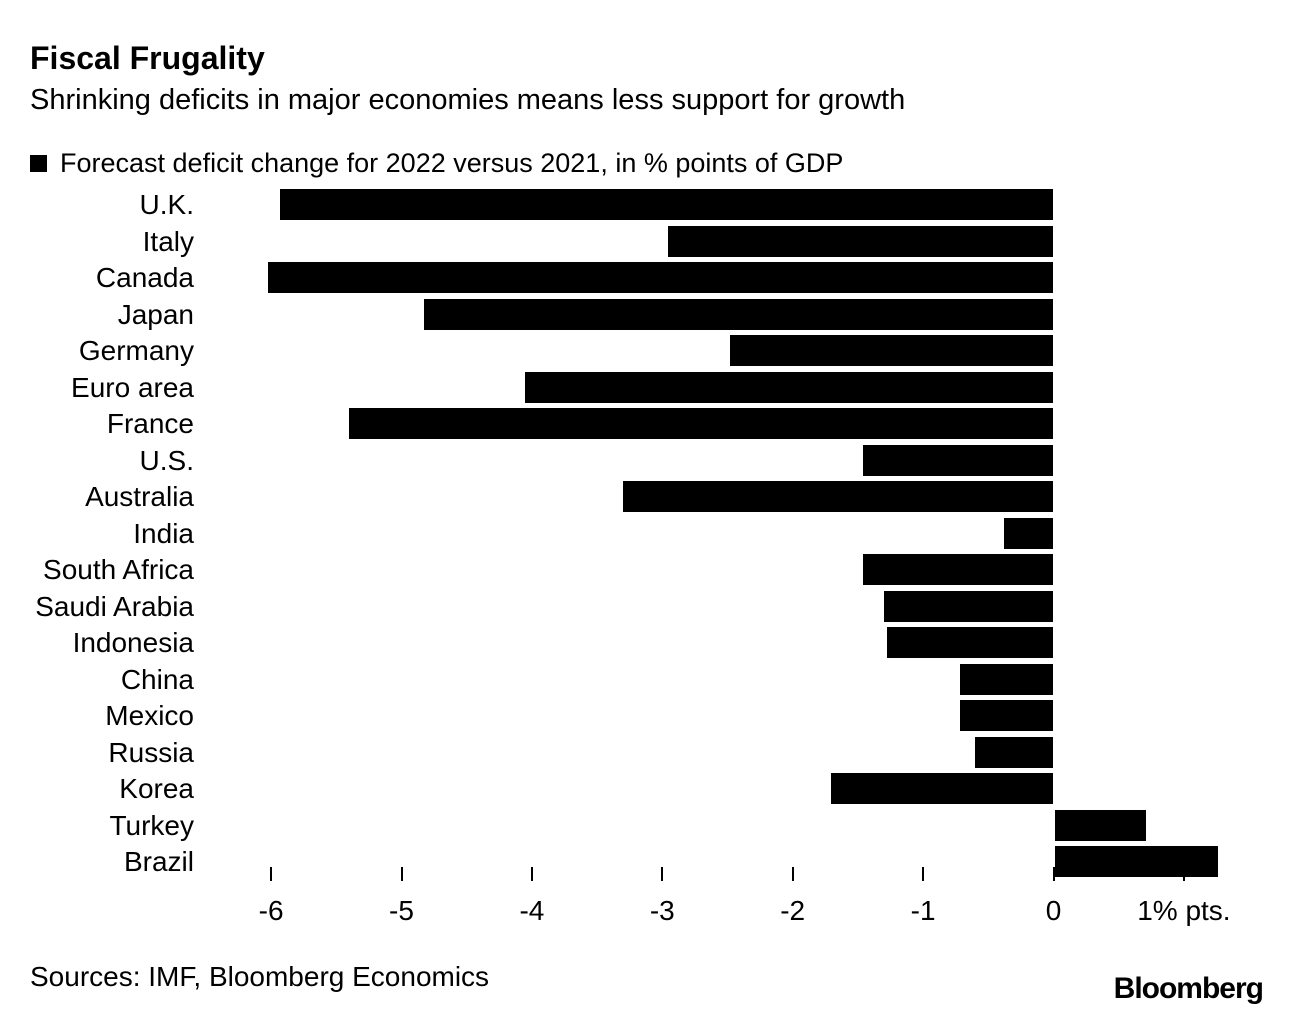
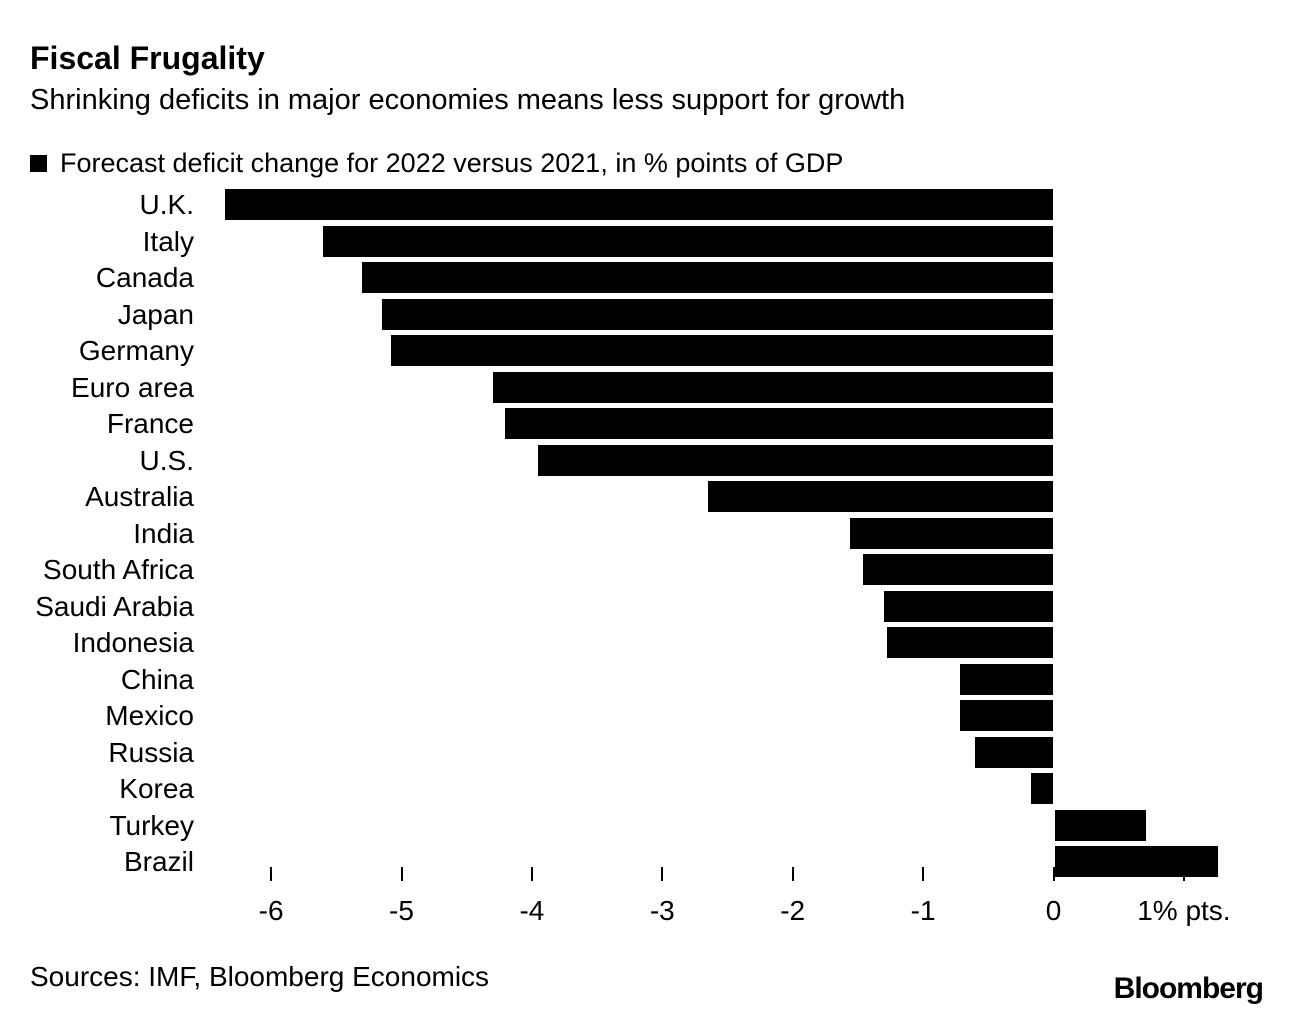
U.K.: -5.93 -> -6.35
Italy: -2.96 -> -5.60
Canada: -6.02 -> -5.30
Japan: -4.83 -> -5.15
Germany: -2.48 -> -5.08
Euro area: -4.05 -> -4.30
France: -5.40 -> -4.21
U.S.: -1.46 -> -3.95
Australia: -3.30 -> -2.65
India: -0.38 -> -1.56
Korea: -1.71 -> -0.17
